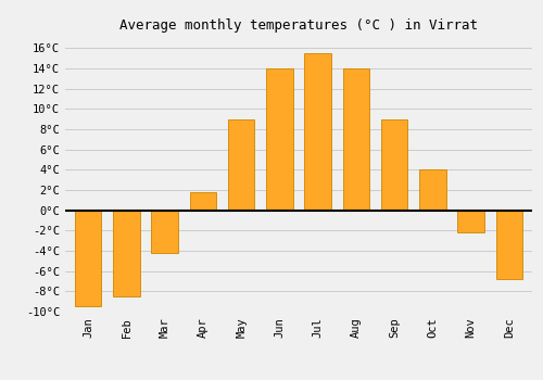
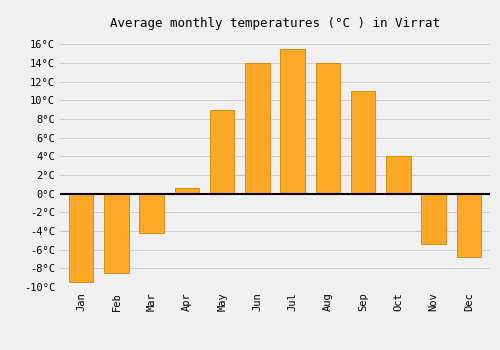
Apr: 1.8°C -> 0.6°C
Sep: 9.0°C -> 11.0°C
Nov: -2.2°C -> -5.4°C
